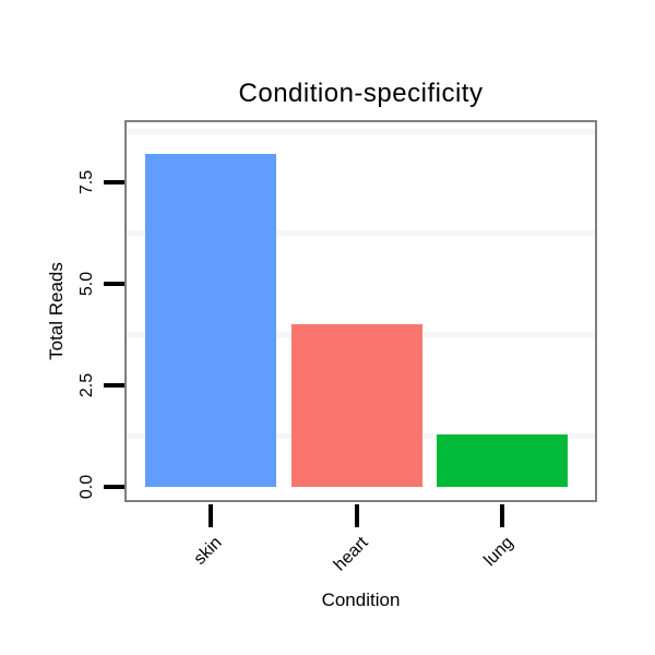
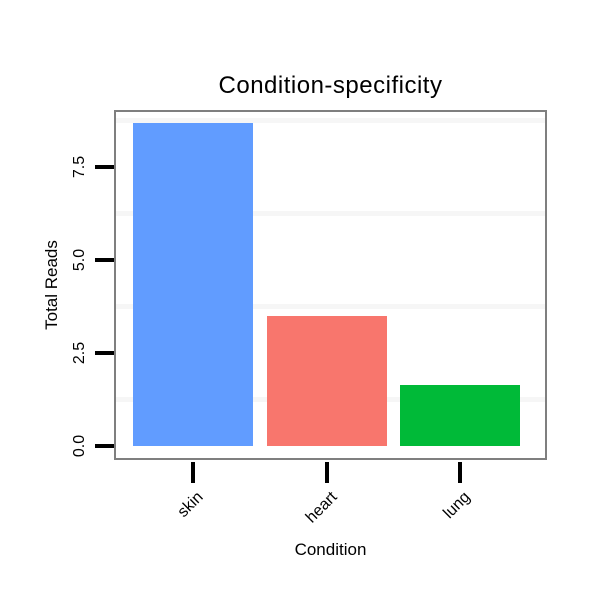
skin: 8.2 -> 8.7
heart: 4.0 -> 3.5
lung: 1.3 -> 1.6
